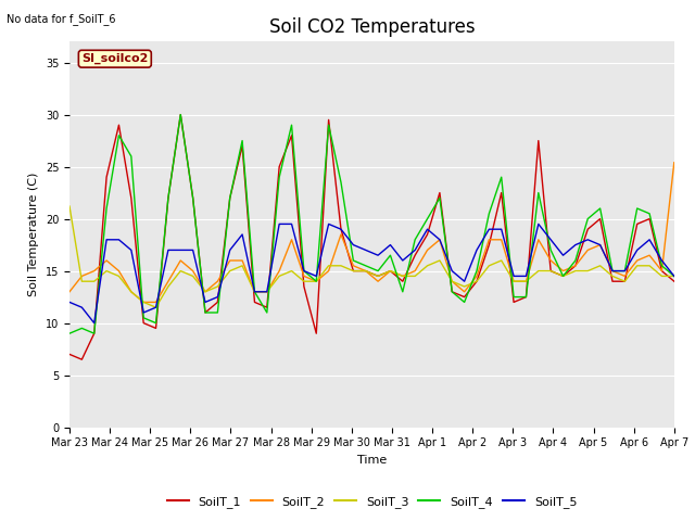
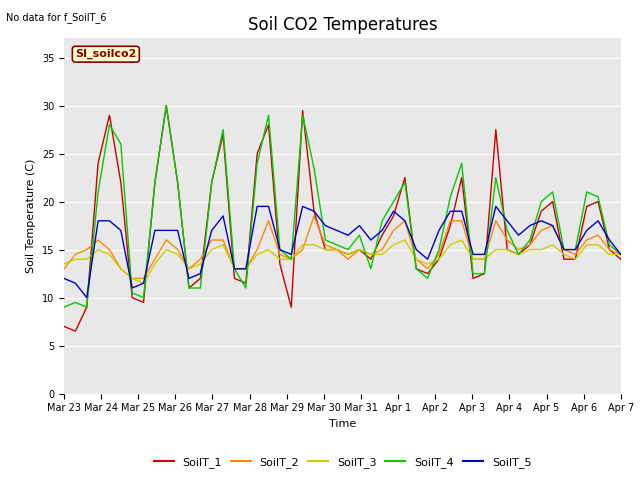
SoilT_3/Mar 23: 21.2 -> 13.5
SoilT_2/Apr 7: 25.4 -> 14.5
